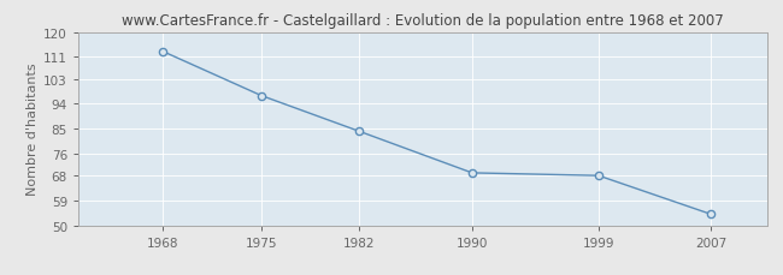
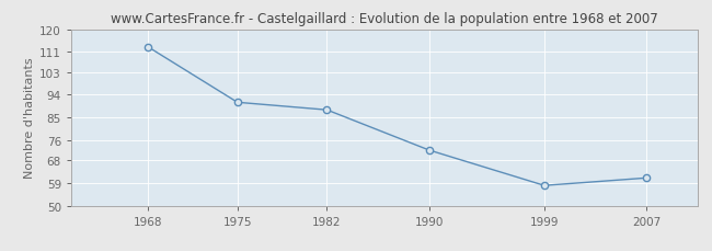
1975: 97 -> 91
1982: 84 -> 88
1990: 69 -> 72
1999: 68 -> 58
2007: 54 -> 61
